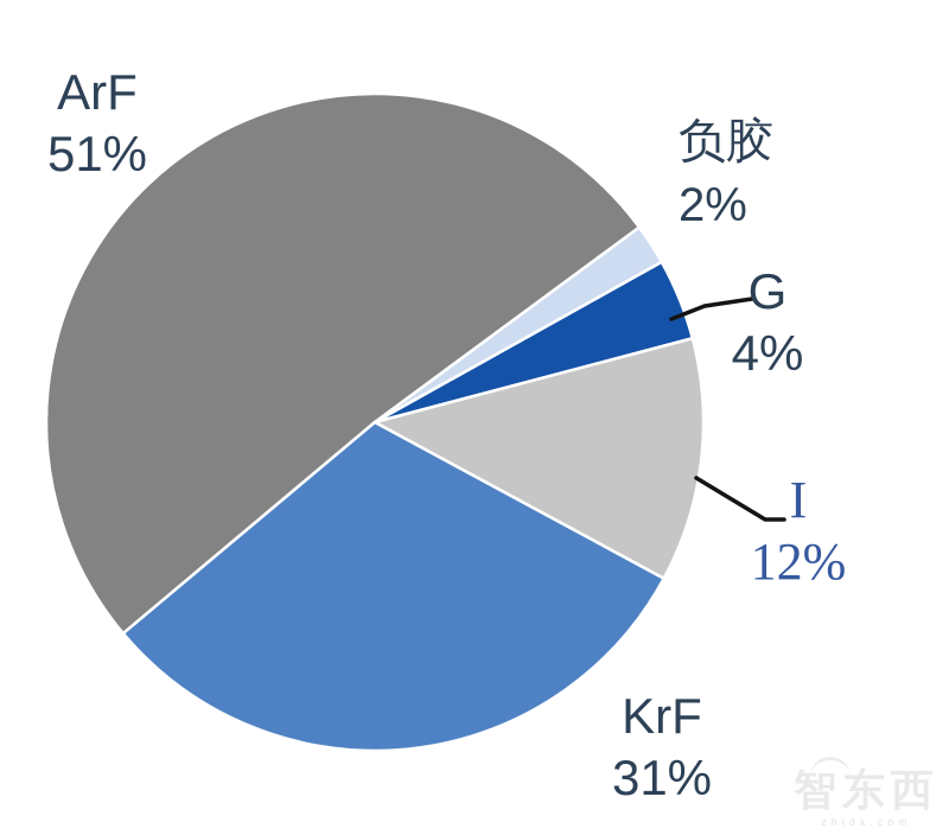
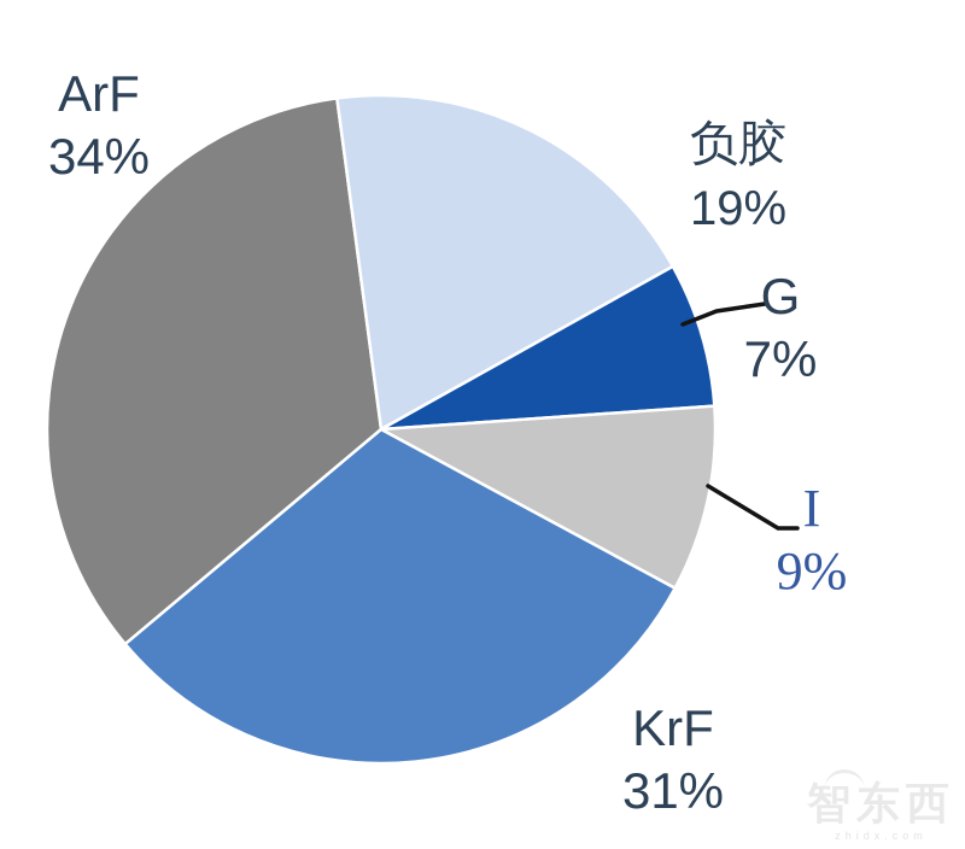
ArF: 51% -> 34%
负胶: 2% -> 19%
G: 4% -> 7%
I: 12% -> 9%
